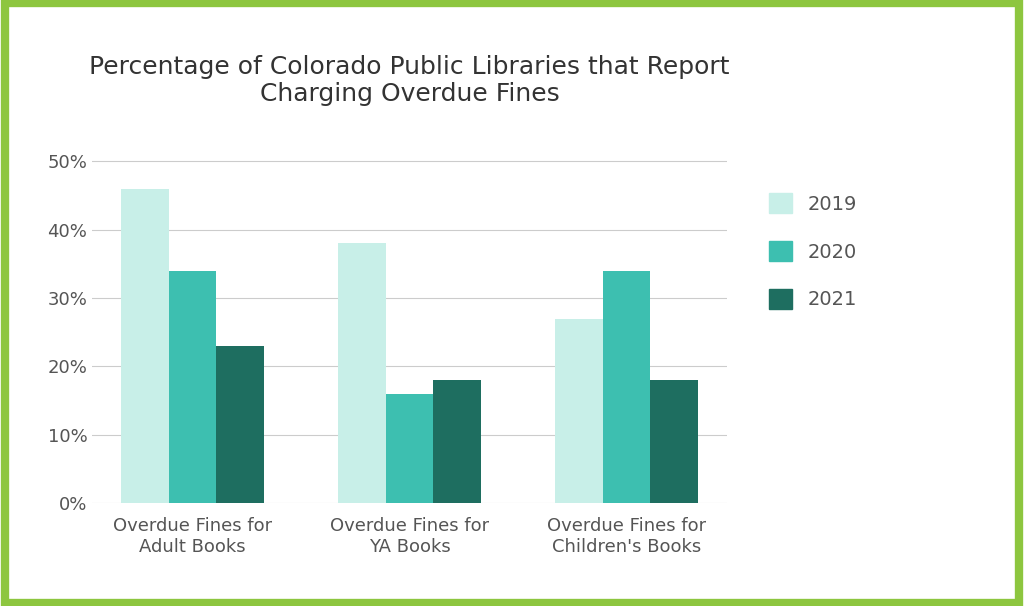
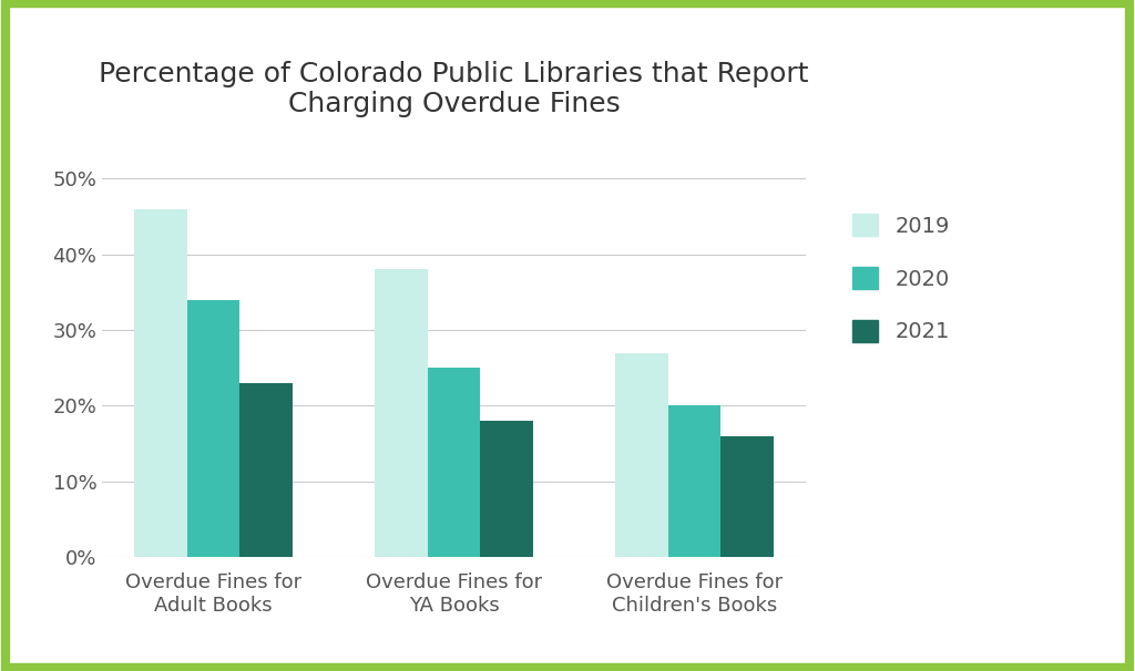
2020/Overdue Fines for YA Books: 16% -> 25%
2020/Overdue Fines for Children's Books: 34% -> 20%
2021/Overdue Fines for Children's Books: 18% -> 16%
